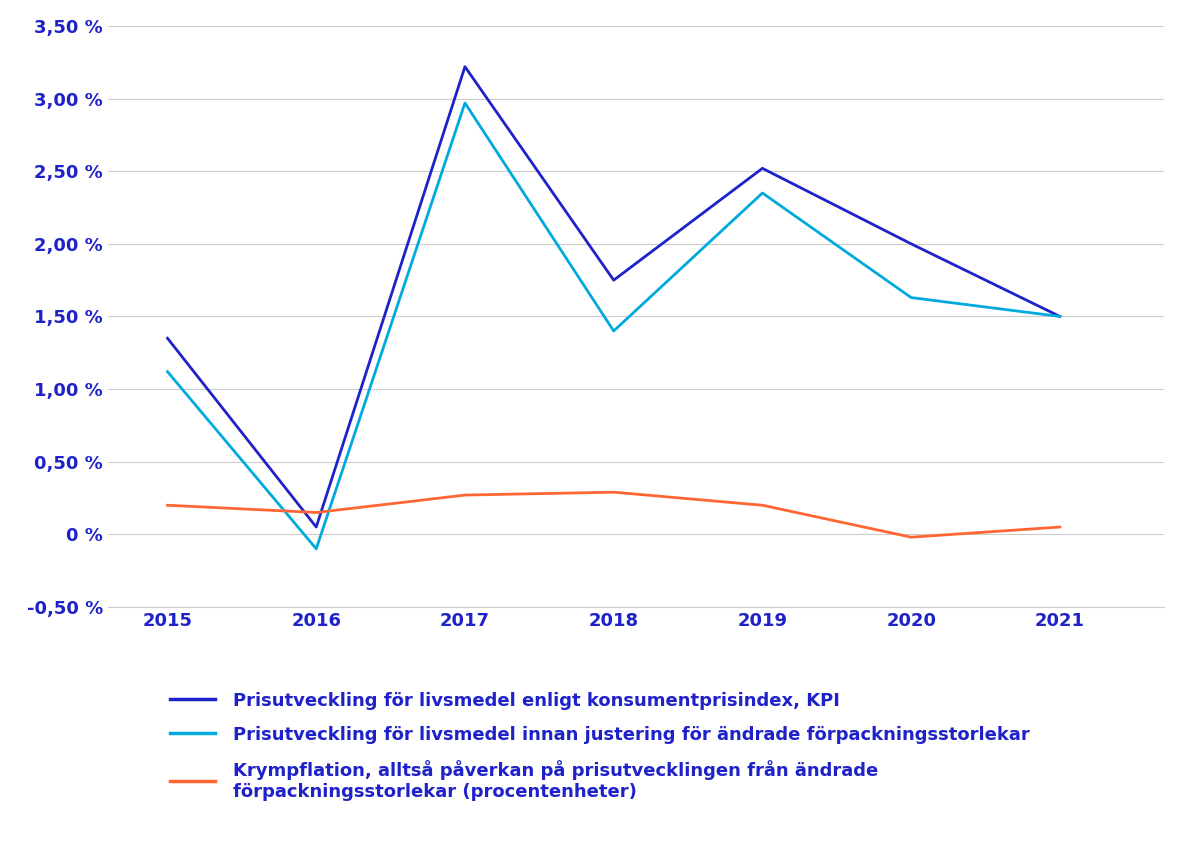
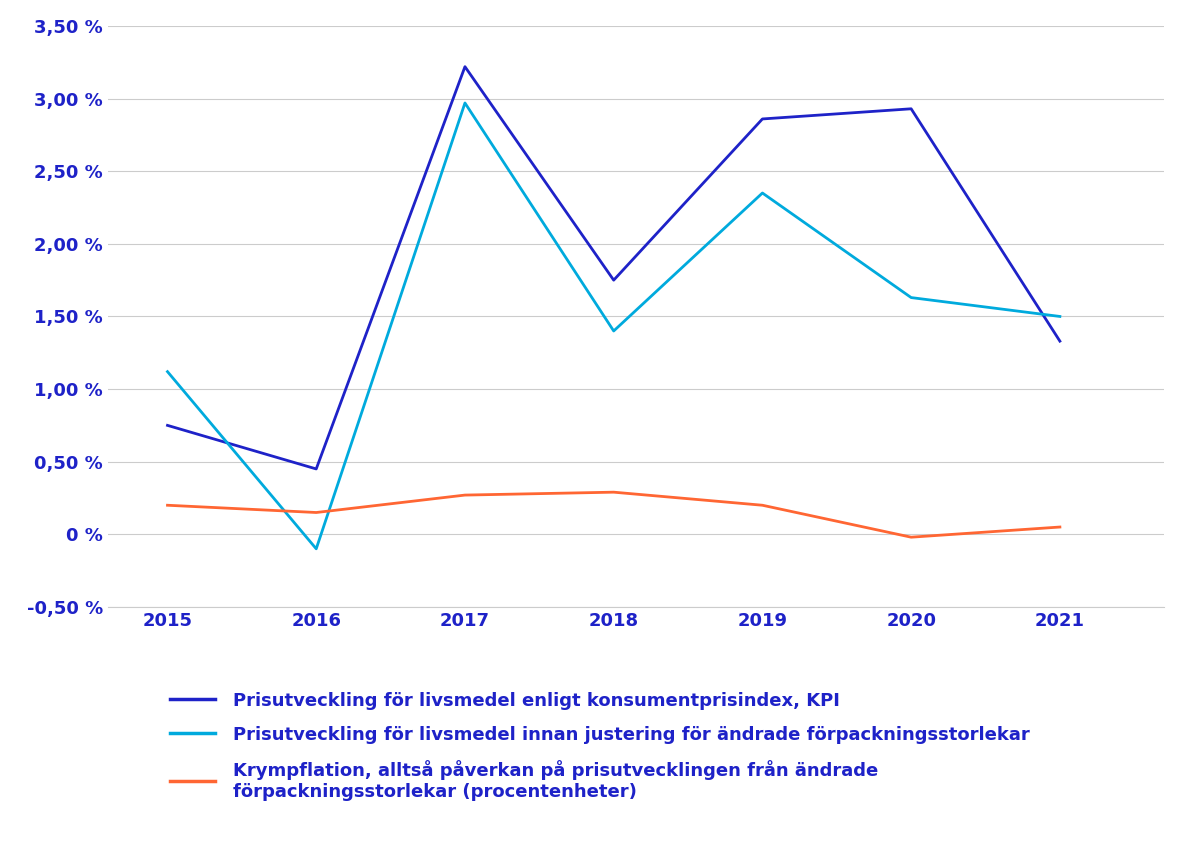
Prisutveckling för livsmedel enligt konsumentprisindex, KPI/2015: 1,35 % -> 0,75 %
Prisutveckling för livsmedel enligt konsumentprisindex, KPI/2016: 0,05 % -> 0,45 %
Prisutveckling för livsmedel enligt konsumentprisindex, KPI/2019: 2,52 % -> 2,86 %
Prisutveckling för livsmedel enligt konsumentprisindex, KPI/2020: 2,00 % -> 2,93 %
Prisutveckling för livsmedel enligt konsumentprisindex, KPI/2021: 1,50 % -> 1,33 %
